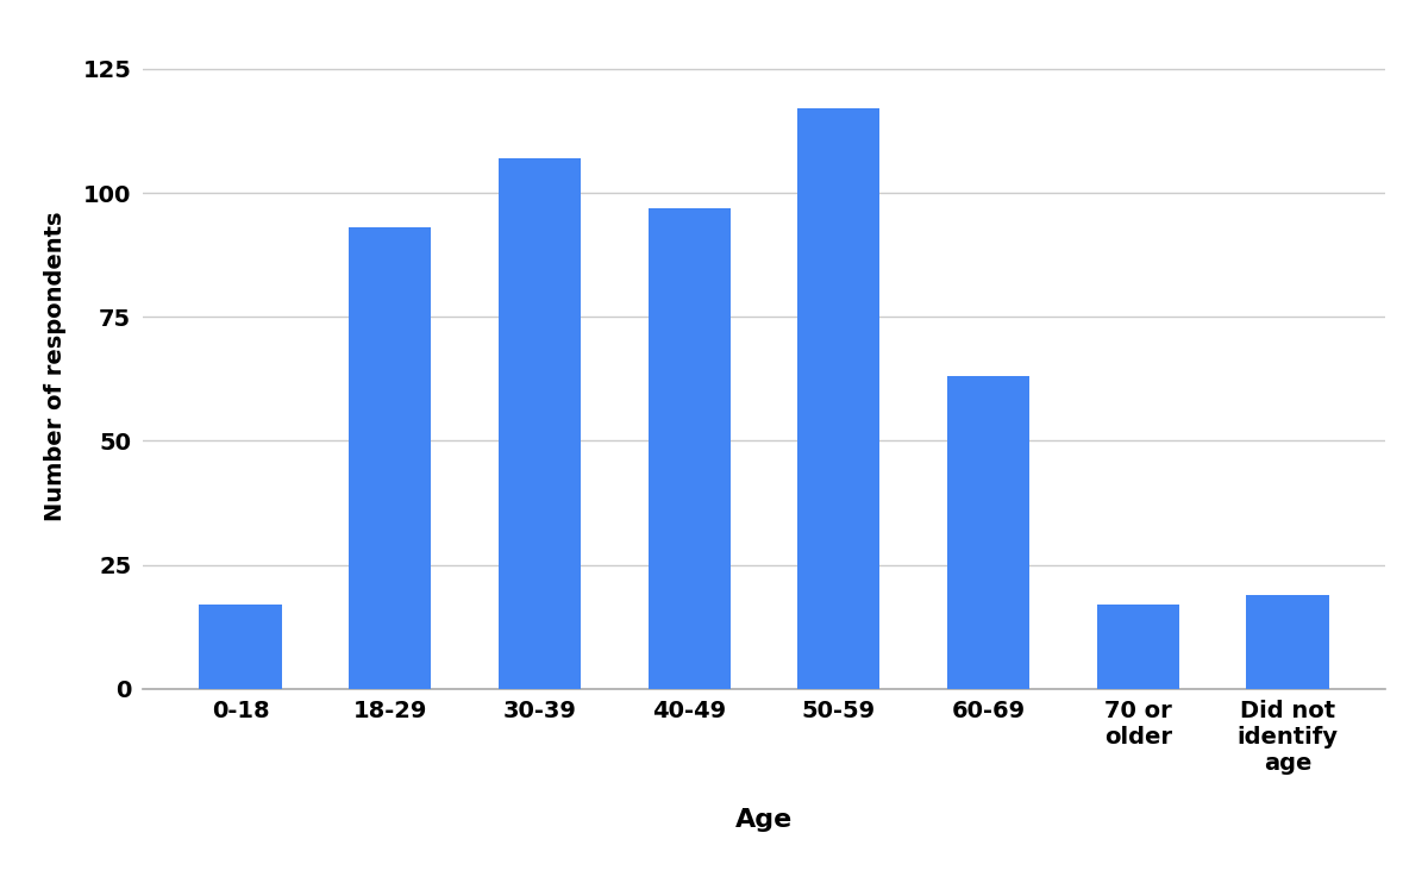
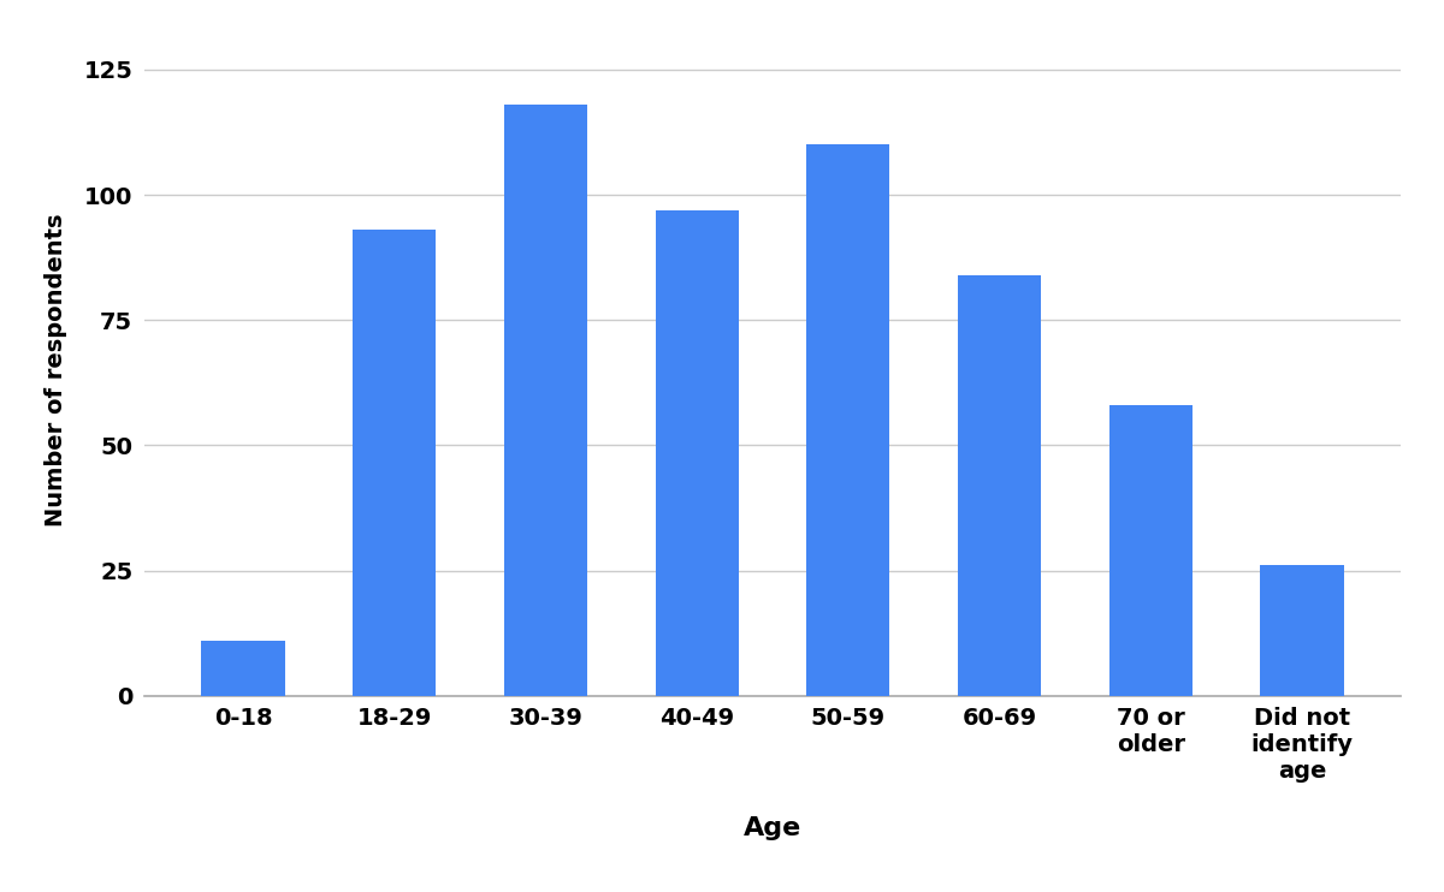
0-18: 17 -> 11
30-39: 107 -> 118
50-59: 117 -> 110
60-69: 63 -> 84
70 or older: 17 -> 58
Did not identify age: 19 -> 26
